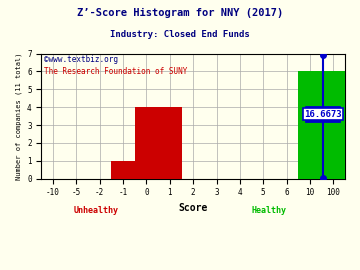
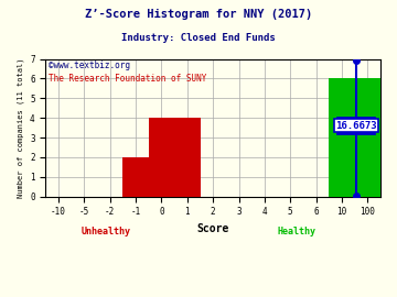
-1: 1 -> 2
